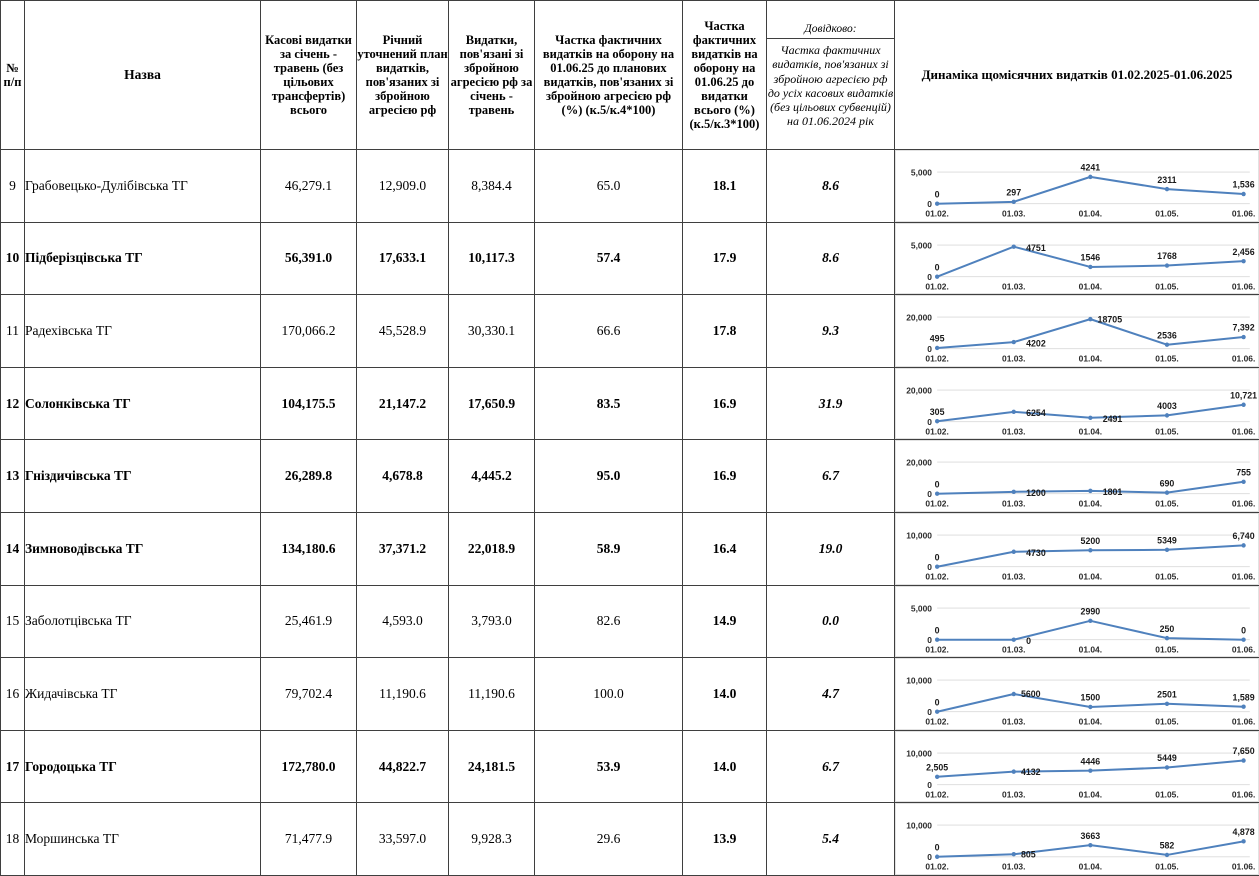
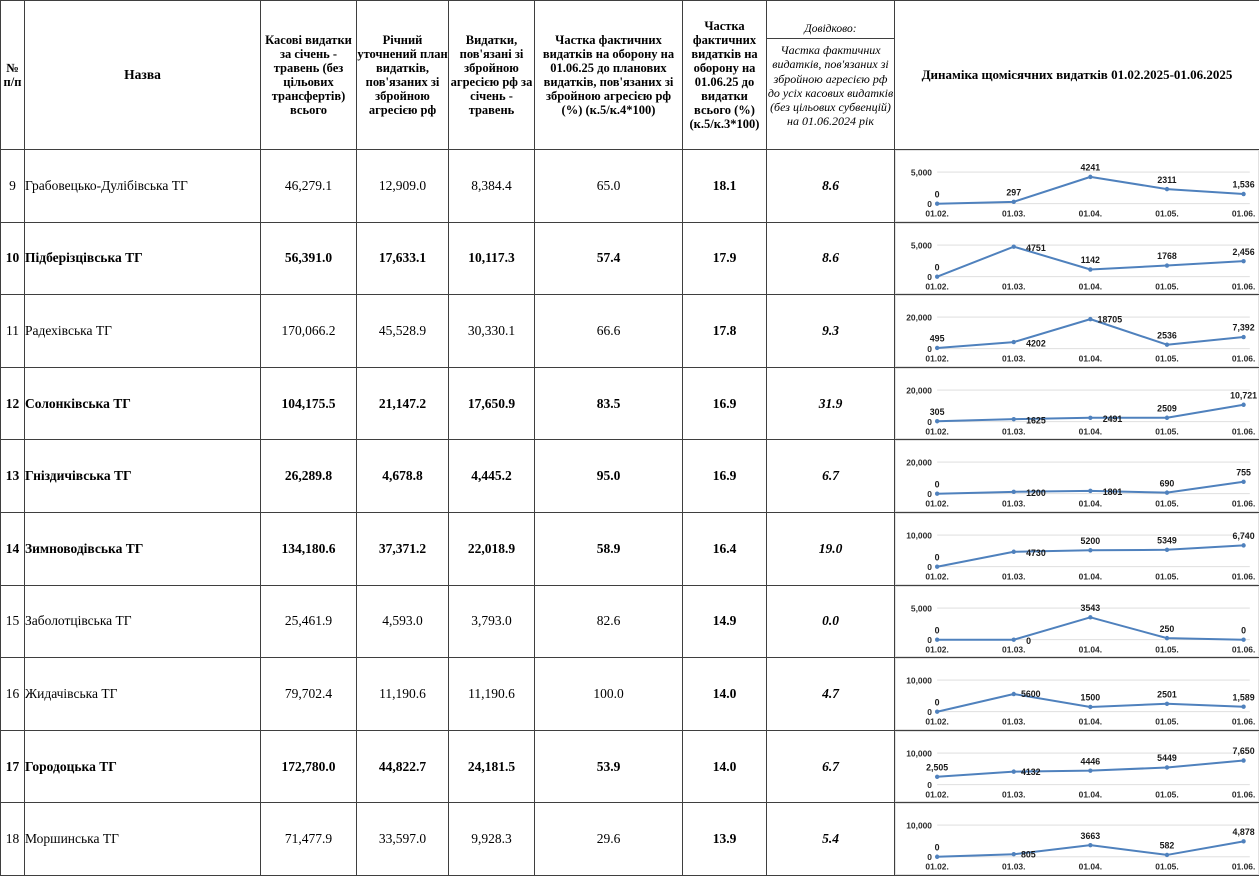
Підберізцівська ТГ/01.04.: 1546 -> 1142
Солонківська ТГ/01.03.: 6254 -> 1625
Солонківська ТГ/01.05.: 4003 -> 2509
Заболотцівська ТГ/01.04.: 2990 -> 3543
